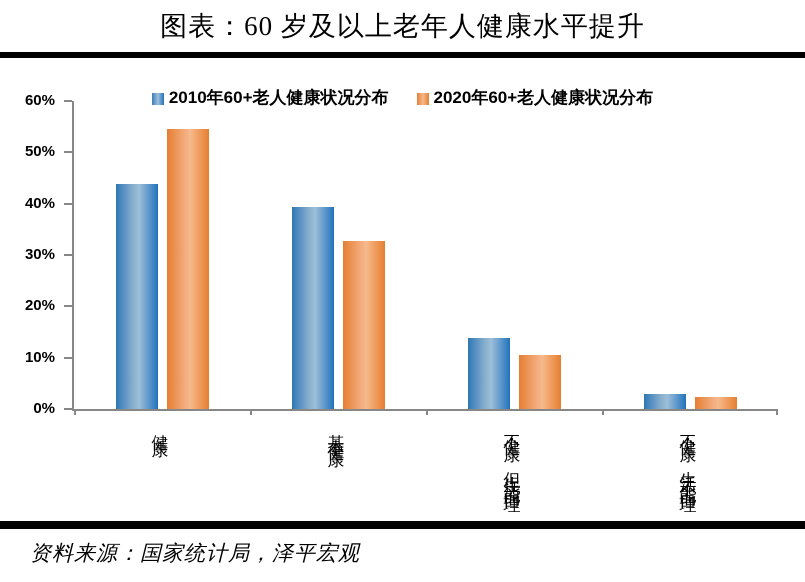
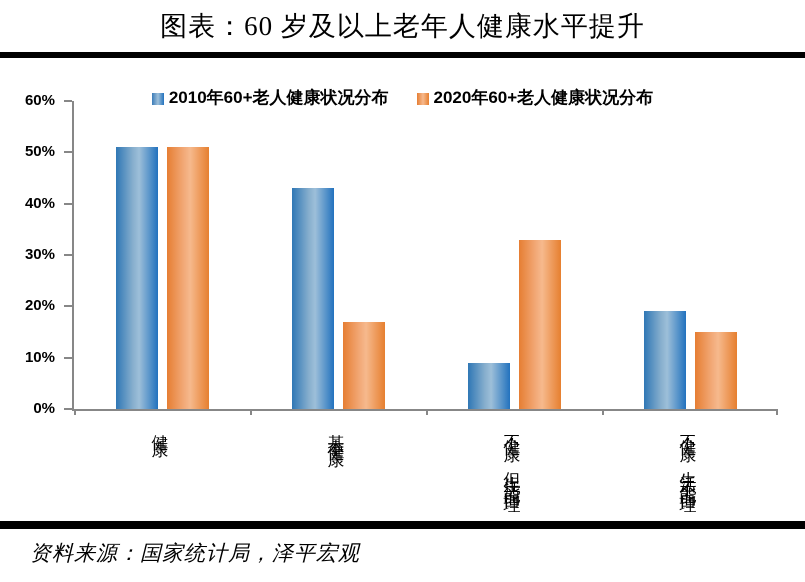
2010年60+老人健康状况分布/健康: 44% -> 51%
2020年60+老人健康状况分布/健康: 55% -> 51%
2010年60+老人健康状况分布/基本健康: 39% -> 43%
2020年60+老人健康状况分布/基本健康: 33% -> 17%
2010年60+老人健康状况分布/不健康，但生活能自理: 14% -> 9%
2020年60+老人健康状况分布/不健康，但生活能自理: 10% -> 33%
2010年60+老人健康状况分布/不健康，生活不能自理: 3% -> 19%
2020年60+老人健康状况分布/不健康，生活不能自理: 2% -> 15%
